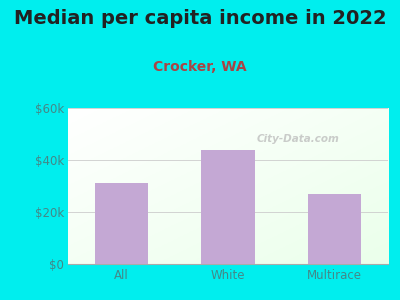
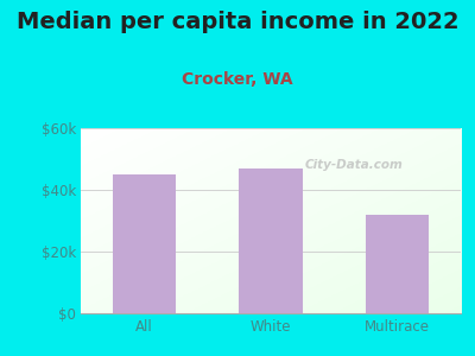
All: $31k -> $45k
White: $44k -> $47k
Multirace: $27k -> $32k
